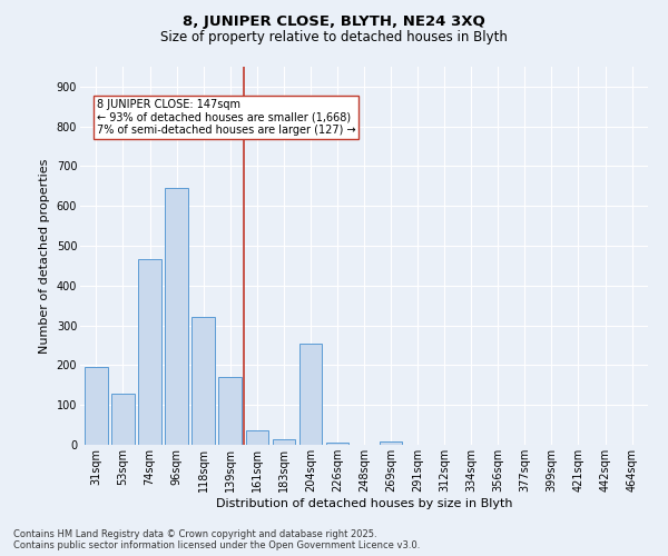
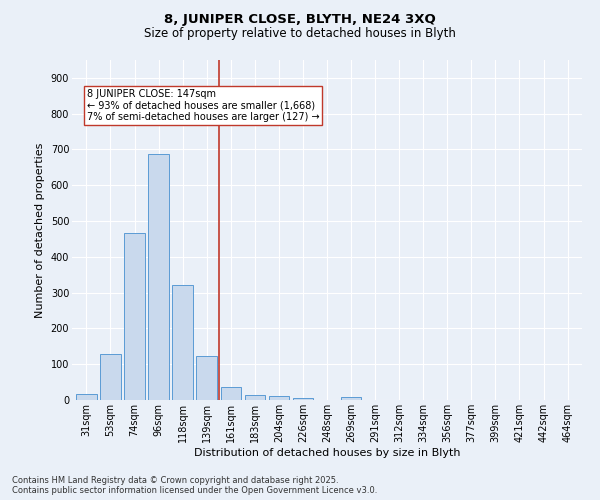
31sqm: 195 -> 18
96sqm: 645 -> 688
139sqm: 170 -> 122
204sqm: 255 -> 10
